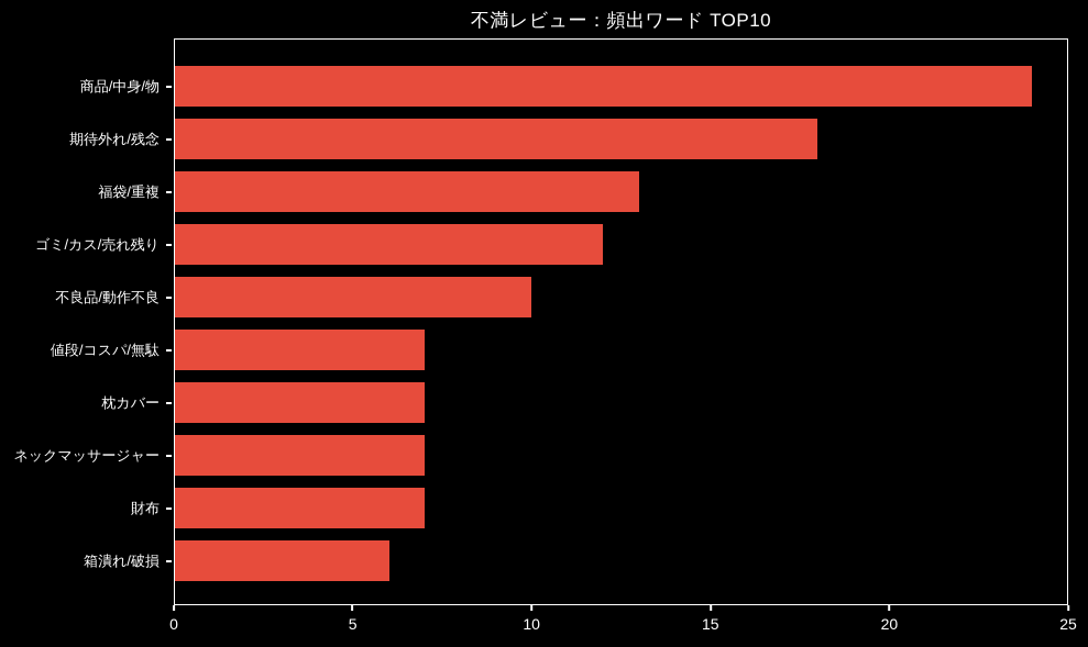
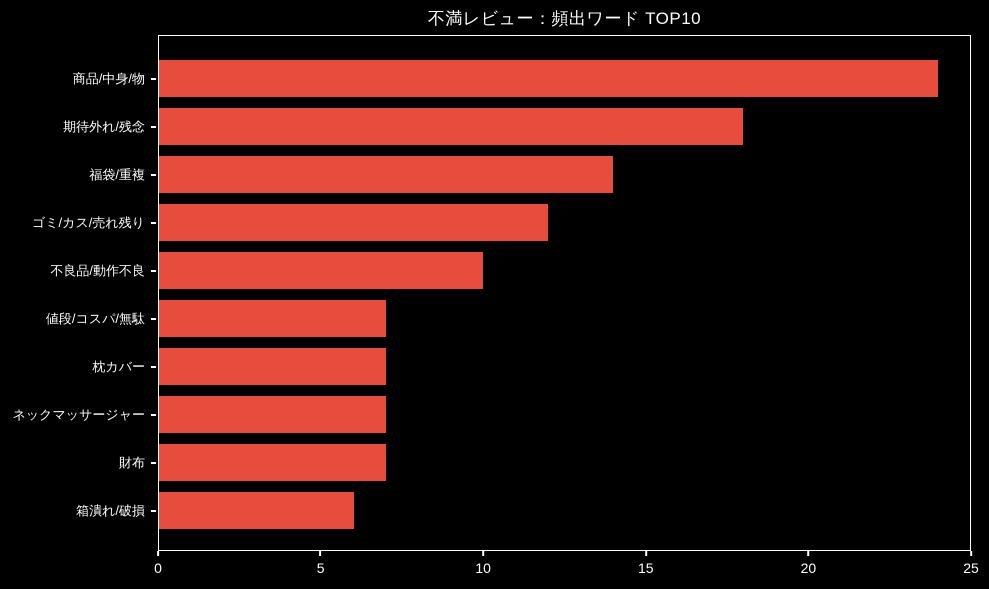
福袋/重複: 13 -> 14
